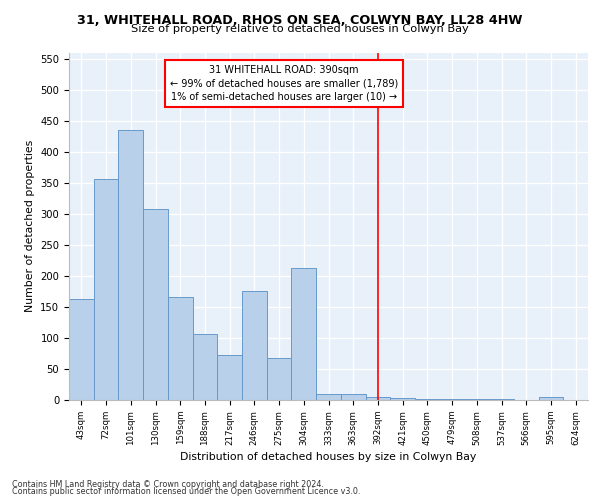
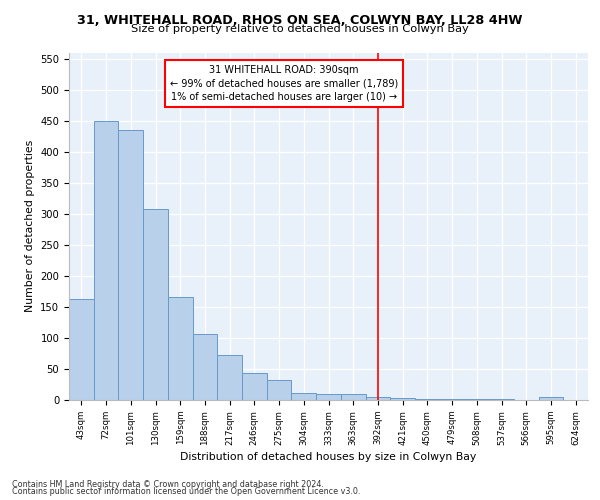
72sqm: 356 -> 450
246sqm: 176 -> 44
275sqm: 68 -> 33
304sqm: 212 -> 11
